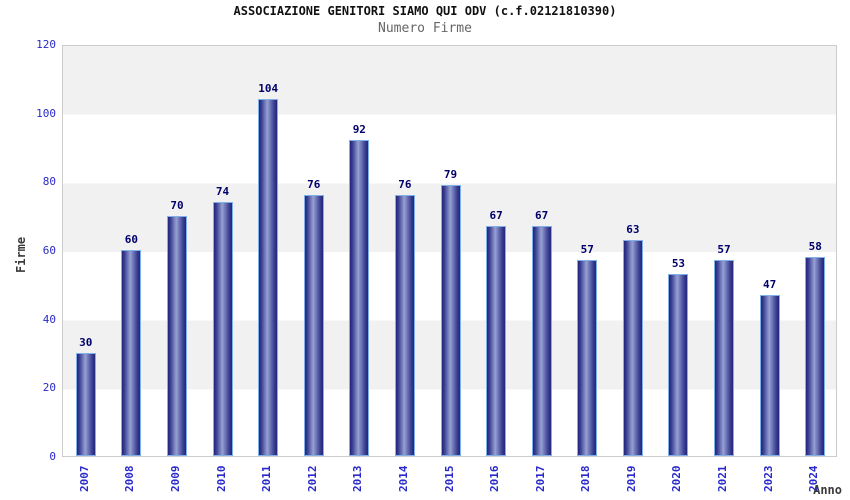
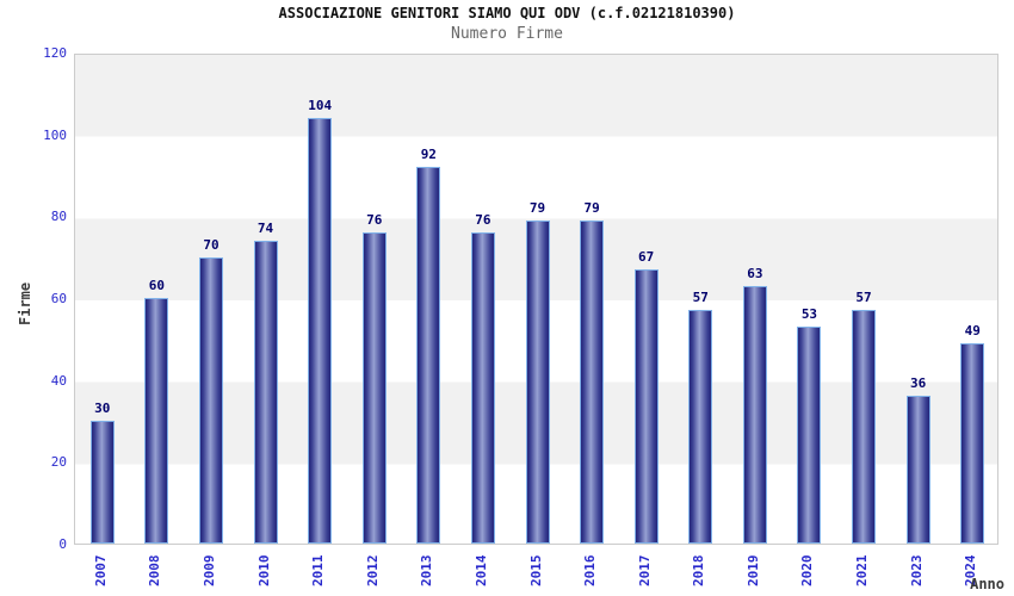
2016: 67 -> 79
2023: 47 -> 36
2024: 58 -> 49
